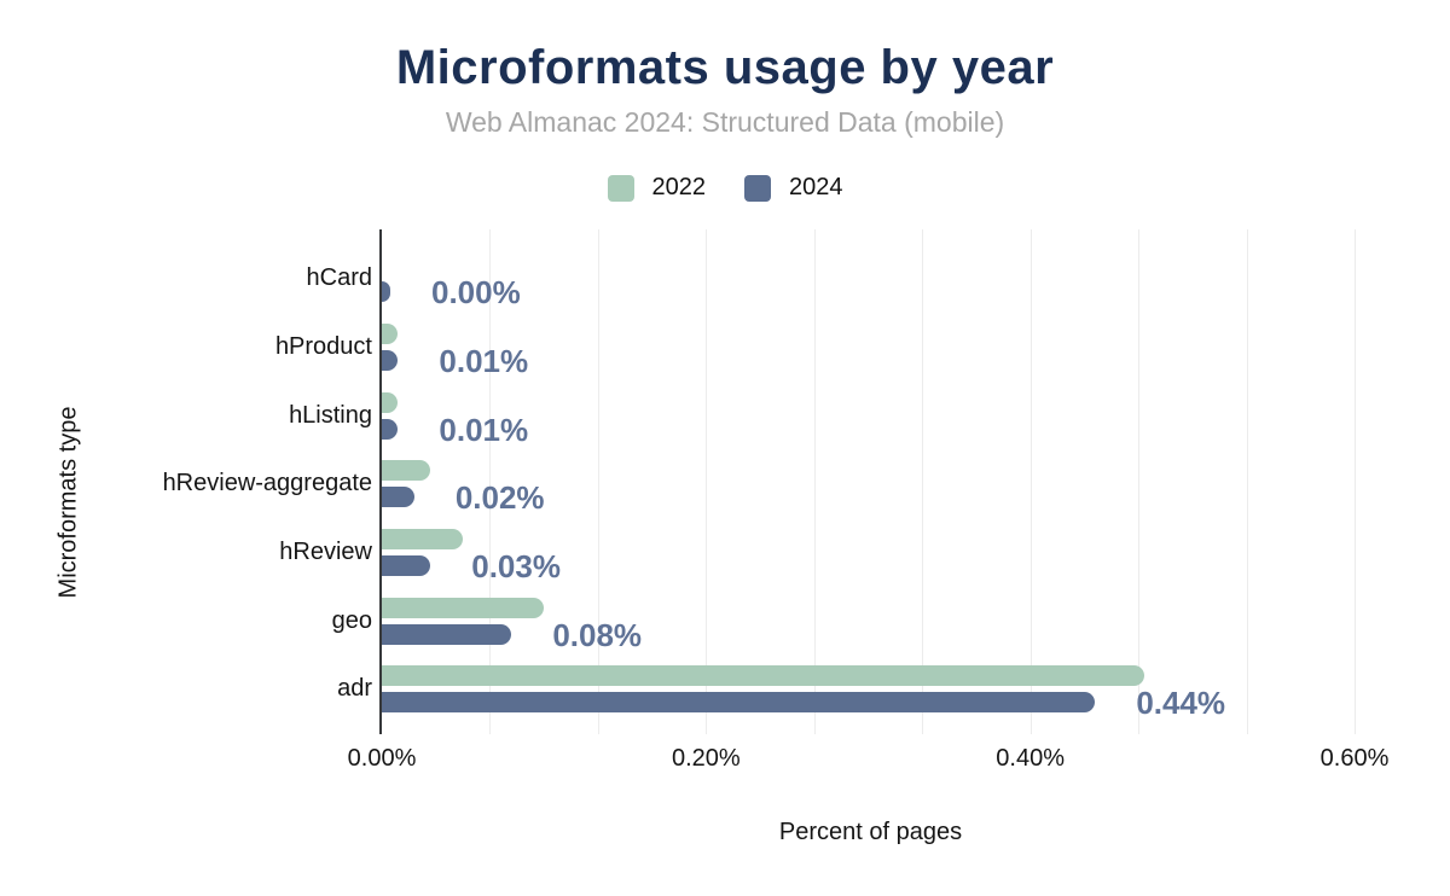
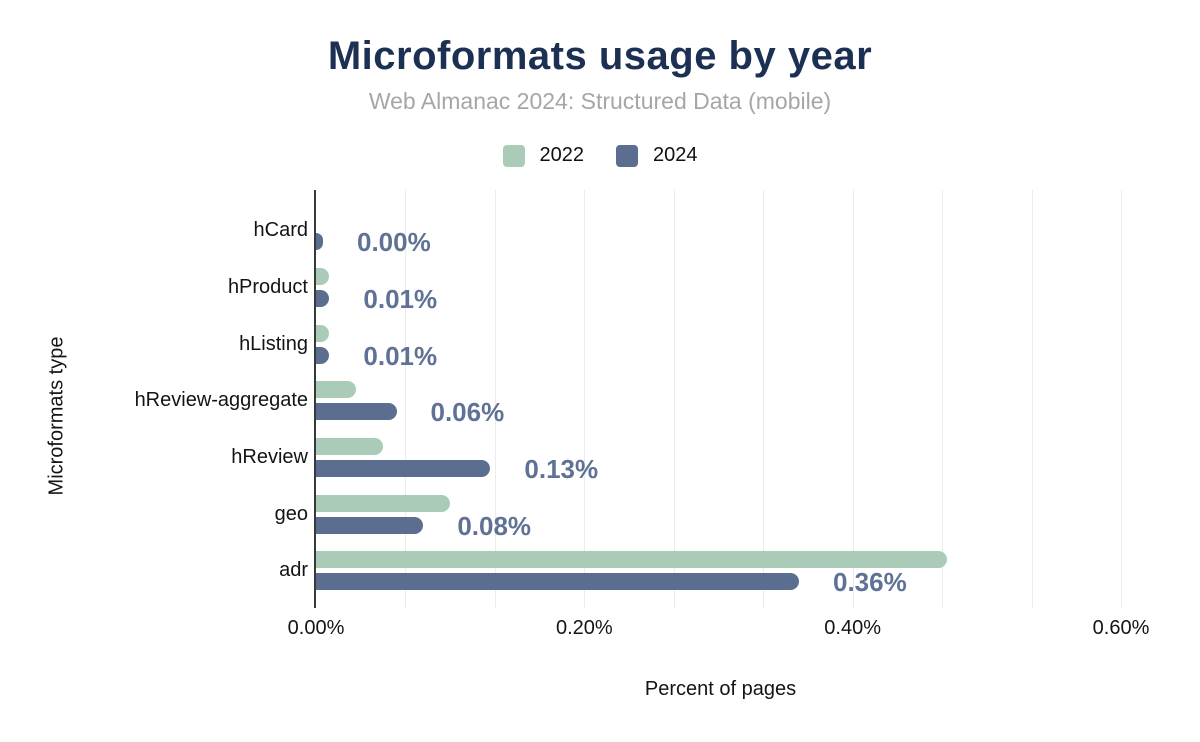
2024/hReview-aggregate: 0.02% -> 0.06%
2024/hReview: 0.03% -> 0.13%
2024/adr: 0.44% -> 0.36%
